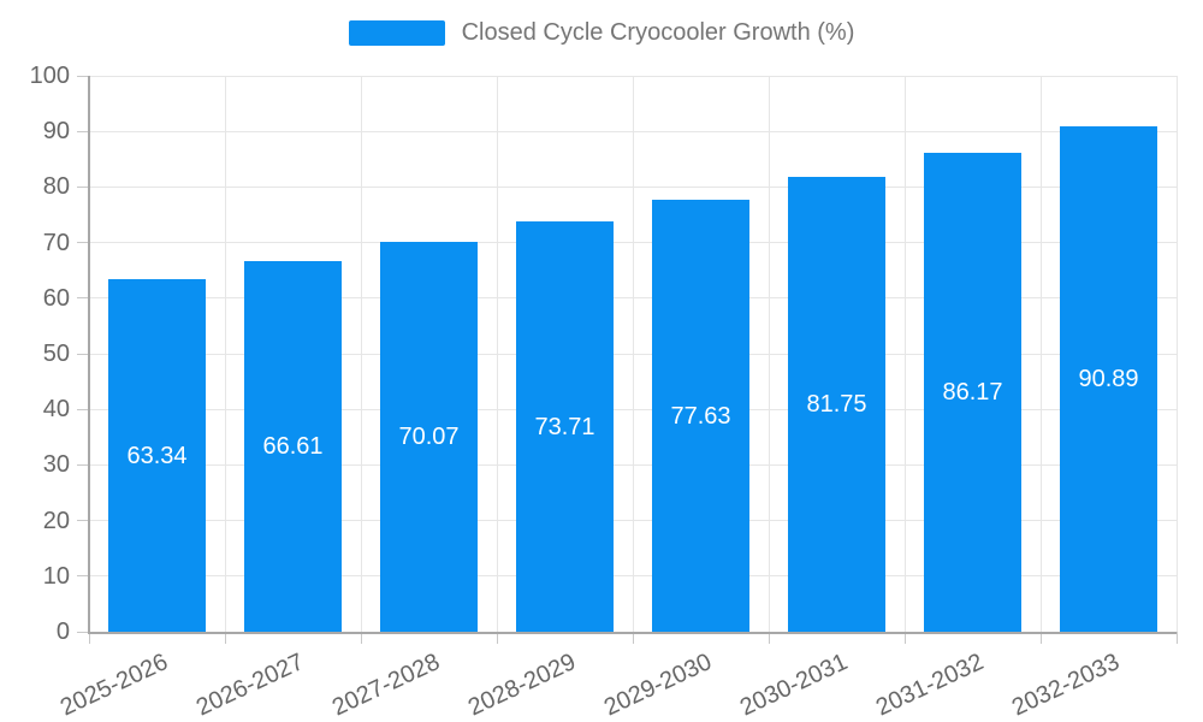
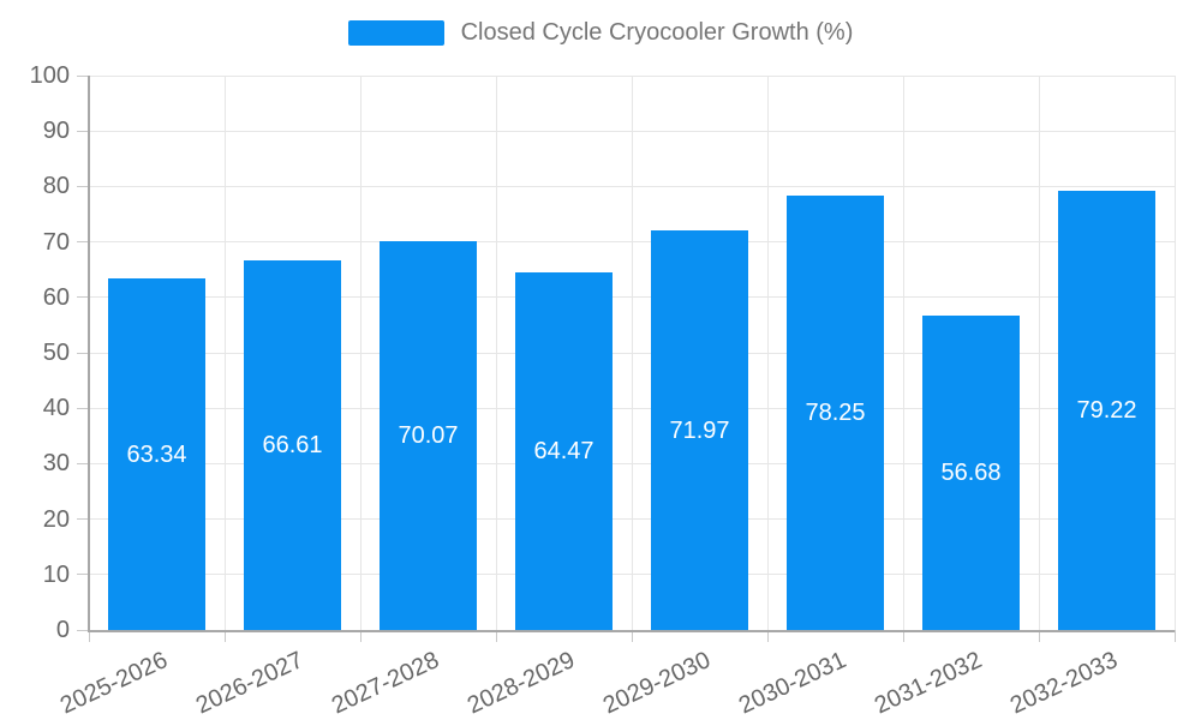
2028-2029: 73.71 -> 64.47
2029-2030: 77.63 -> 71.97
2030-2031: 81.75 -> 78.25
2031-2032: 86.17 -> 56.68
2032-2033: 90.89 -> 79.22
